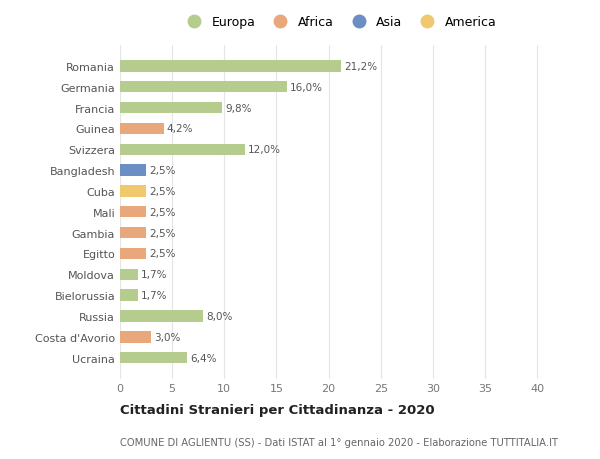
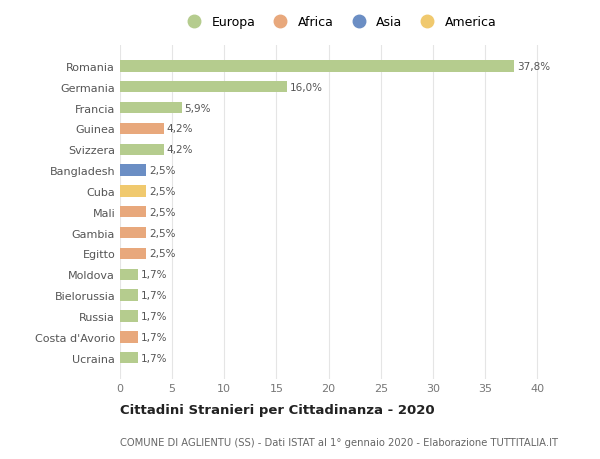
Romania: 21,2% -> 37,8%
Francia: 9,8% -> 5,9%
Svizzera: 12,0% -> 4,2%
Russia: 8,0% -> 1,7%
Costa d'Avorio: 3,0% -> 1,7%
Ucraina: 6,4% -> 1,7%
